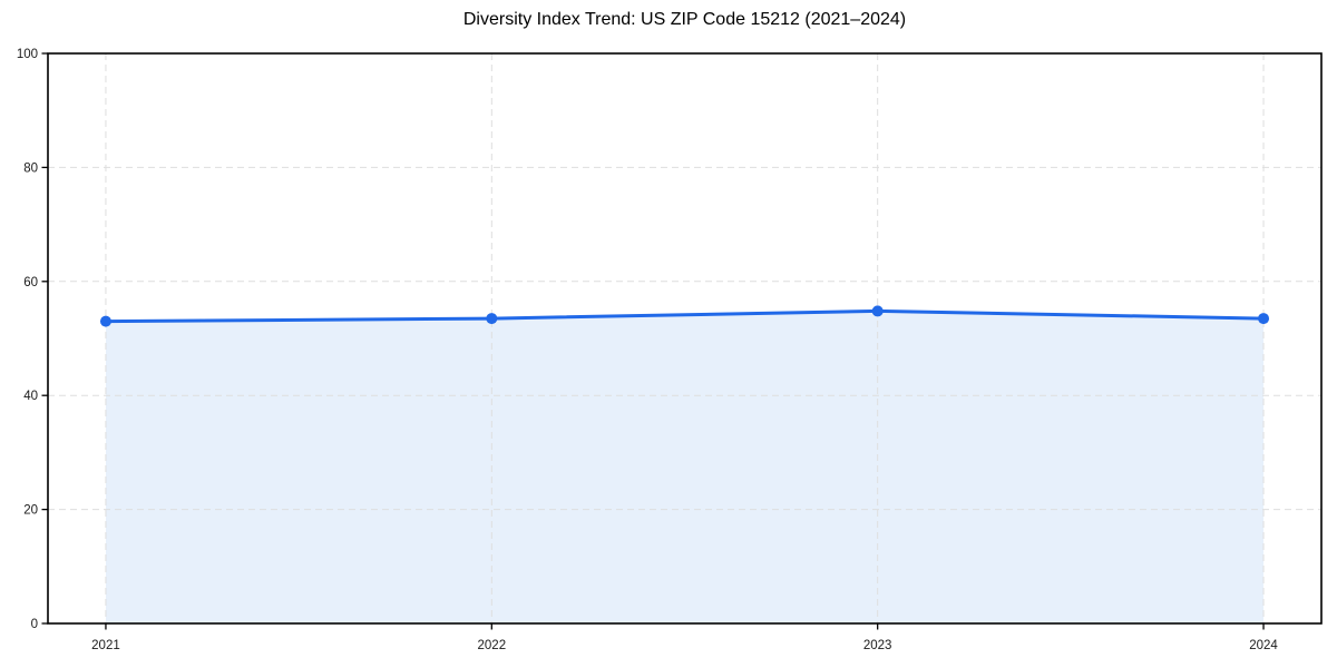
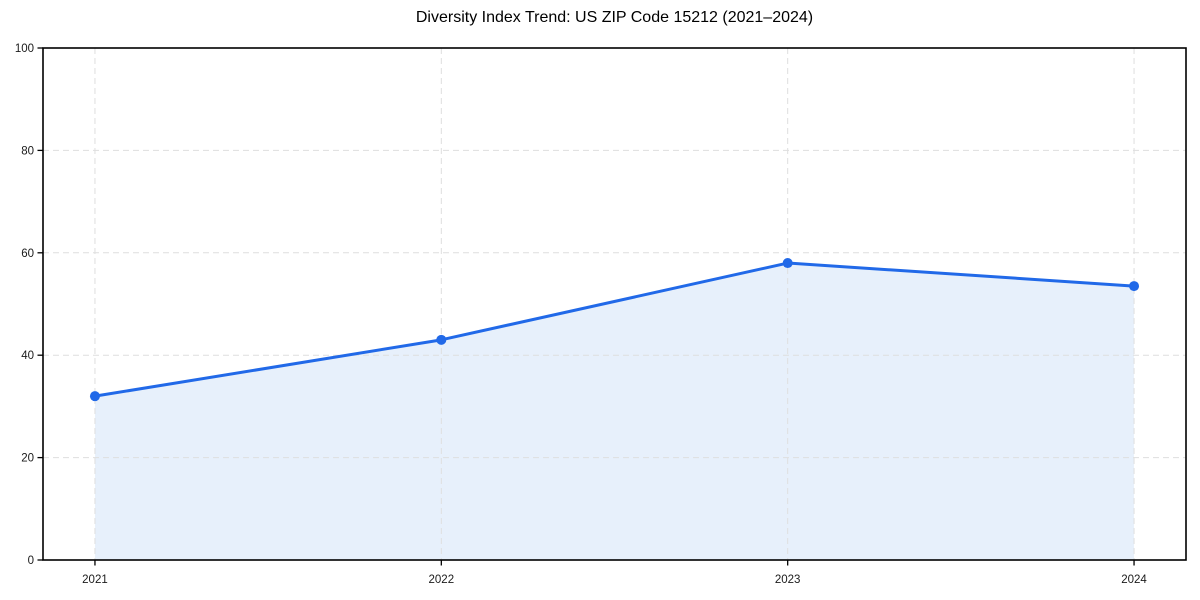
2021: 53 -> 32
2022: 54 -> 43
2023: 55 -> 58
